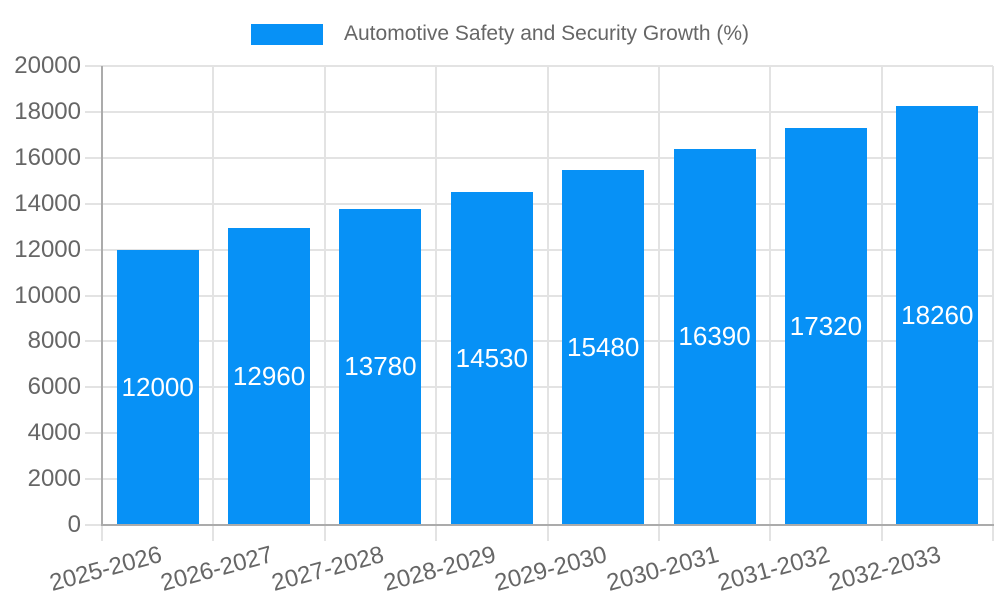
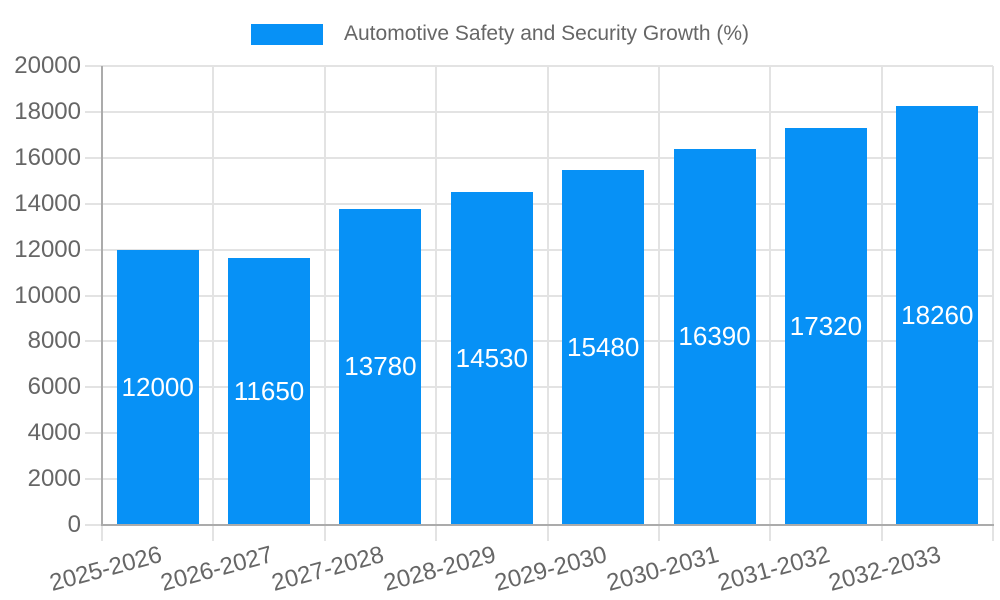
2026-2027: 12960 -> 11650
